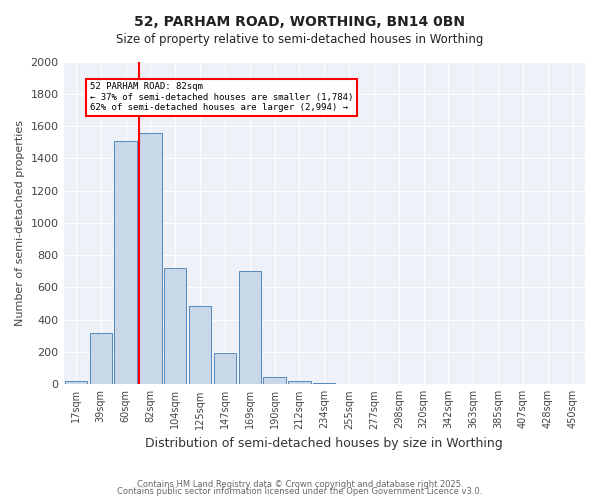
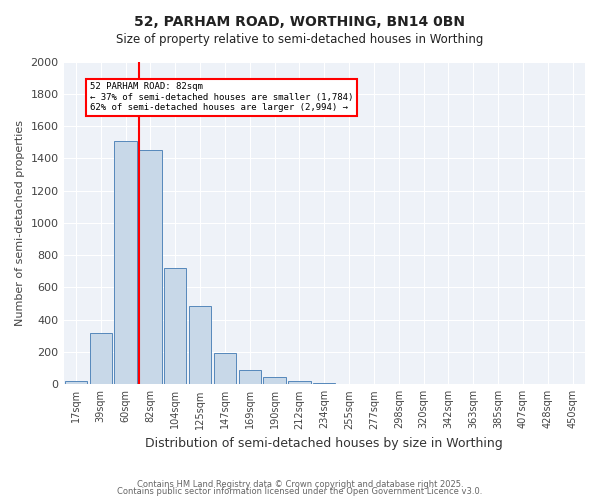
82sqm: 1560 -> 1450
169sqm: 700 -> 90
